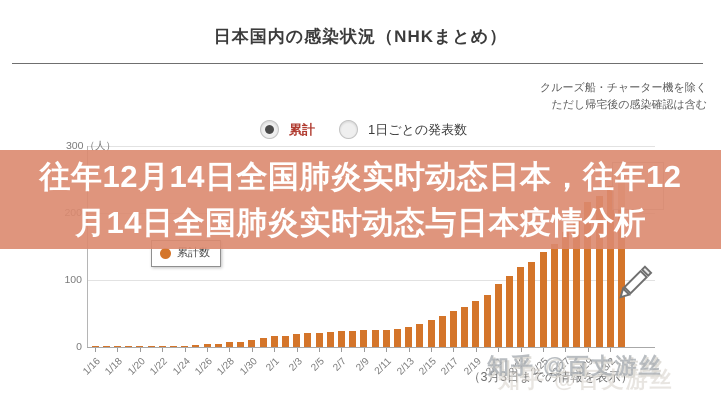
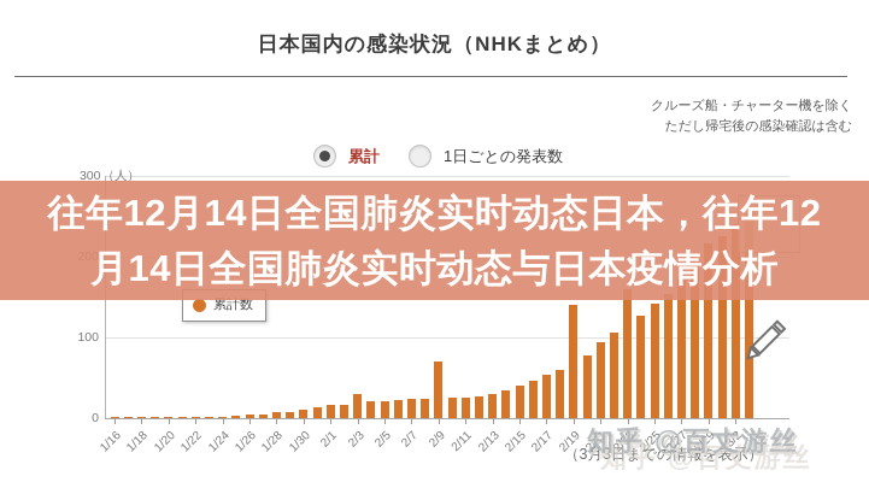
2/3: 20 -> 30
2/9: 20 -> 70
2/19: 70 -> 140
2/23: 120 -> 160
